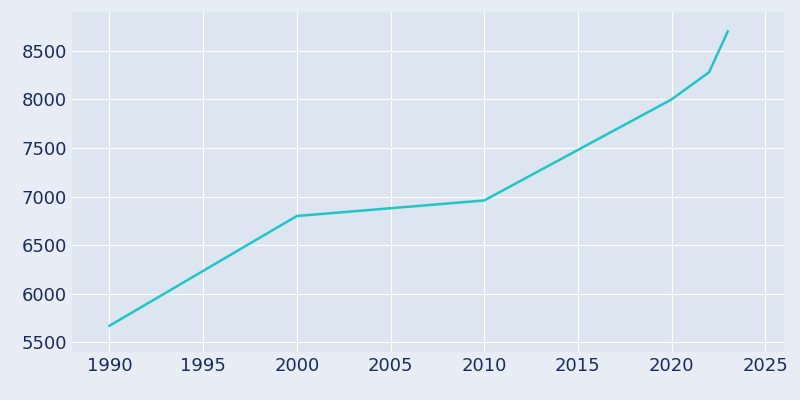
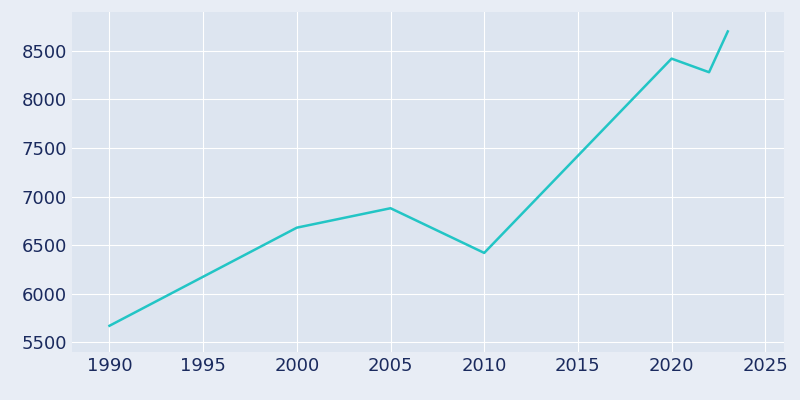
2000: 6800 -> 6680
2010: 6960 -> 6420
2020: 8000 -> 8420
